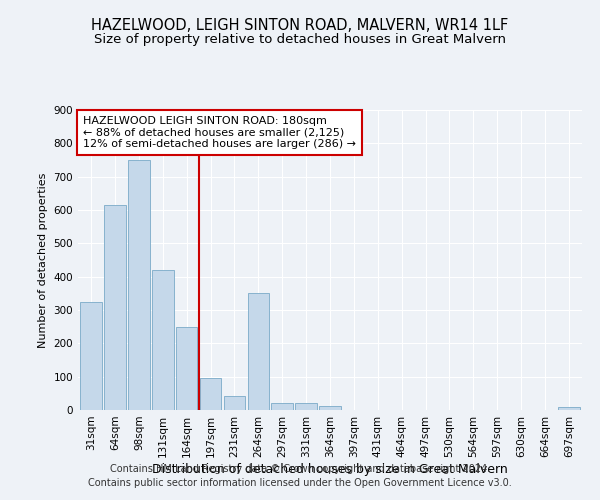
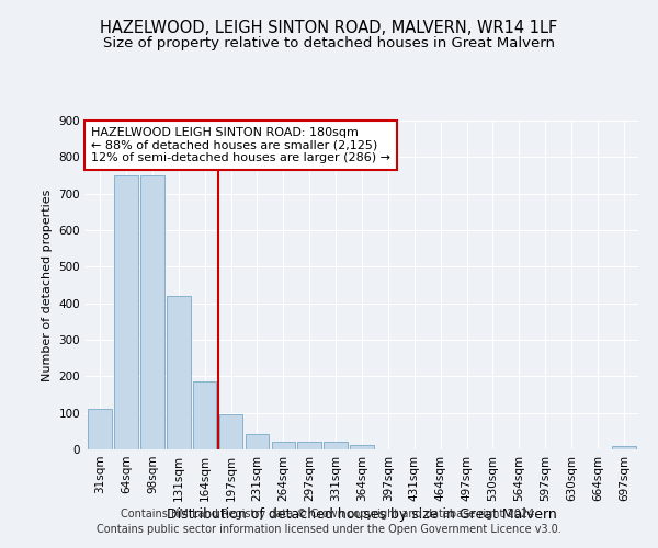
31sqm: 325 -> 110
64sqm: 615 -> 750
164sqm: 250 -> 185
264sqm: 350 -> 20
